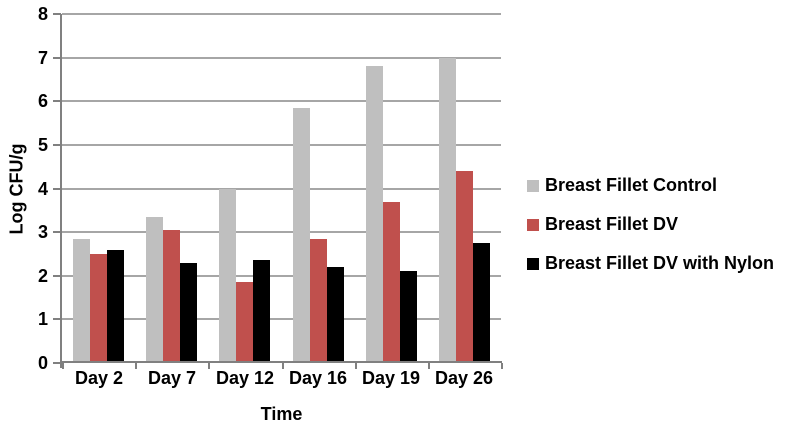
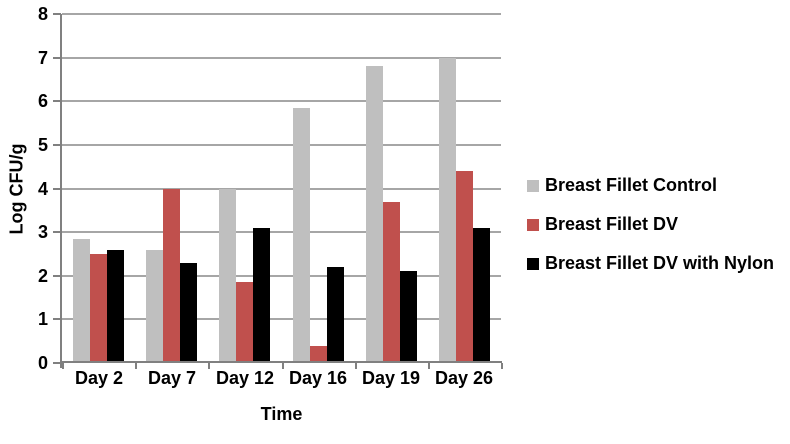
Breast Fillet Control/Day 7: 3.4 -> 2.6
Breast Fillet DV/Day 7: 3.0 -> 4.0
Breast Fillet DV with Nylon/Day 12: 2.4 -> 3.1
Breast Fillet DV/Day 16: 2.9 -> 0.4
Breast Fillet DV with Nylon/Day 26: 2.8 -> 3.1
